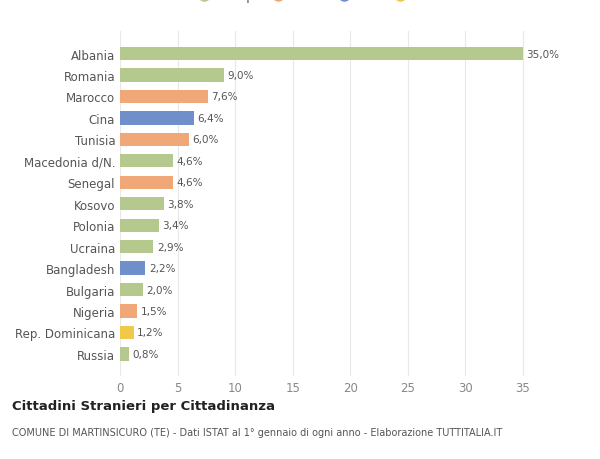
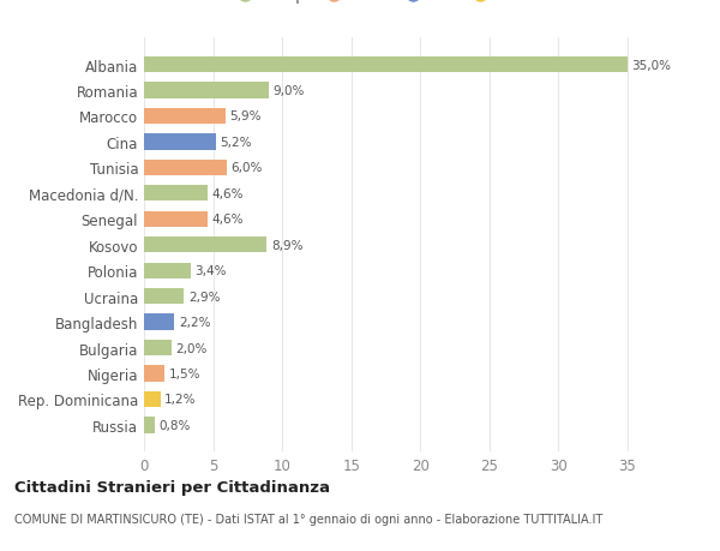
Marocco: 7,6% -> 5,9%
Cina: 6,4% -> 5,2%
Kosovo: 3,8% -> 8,9%
